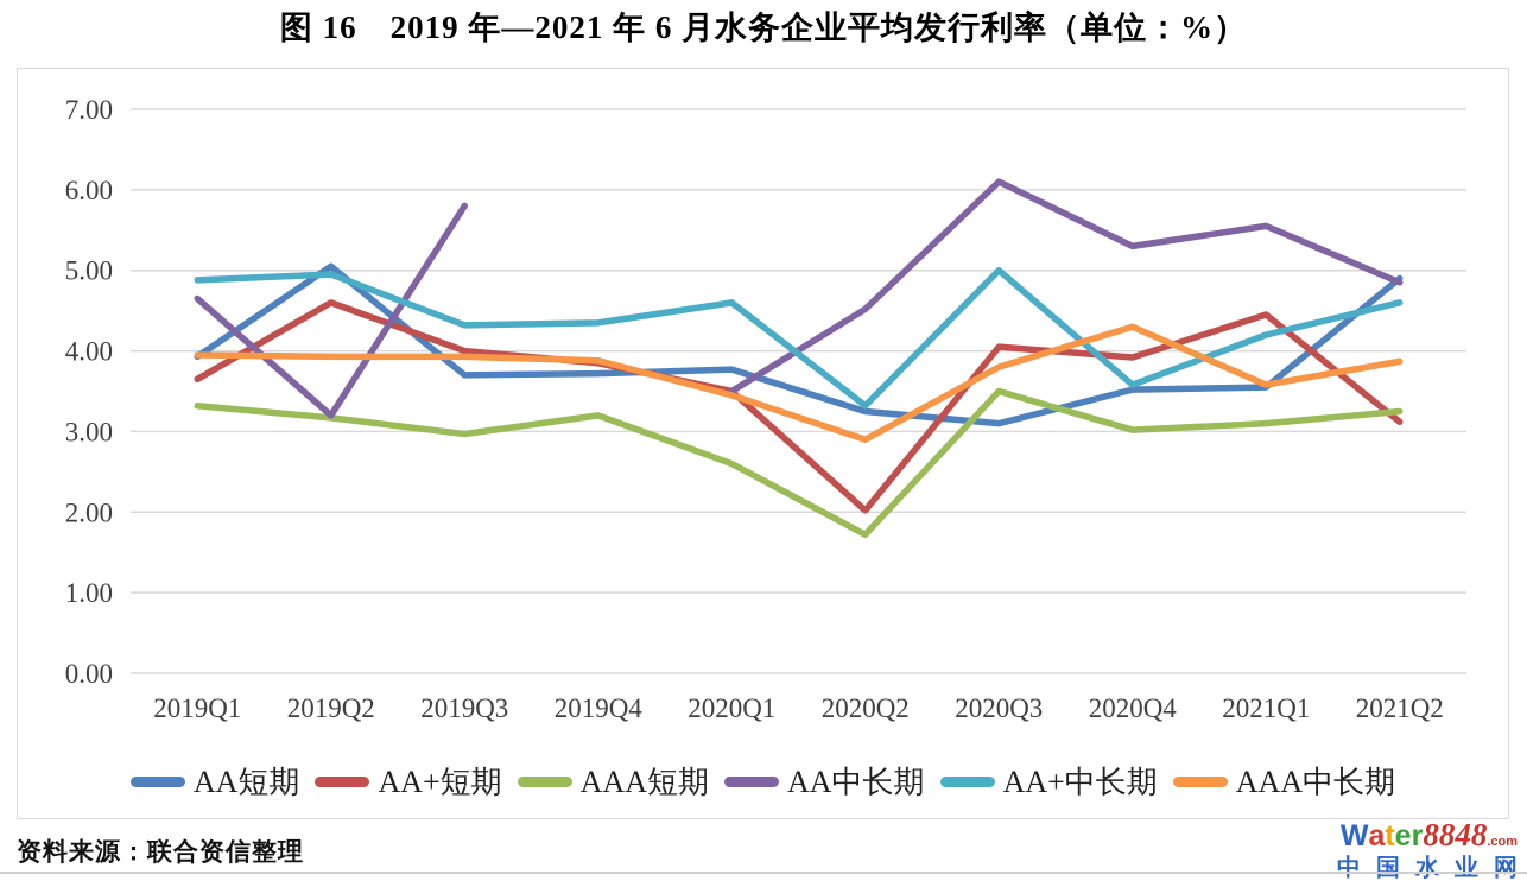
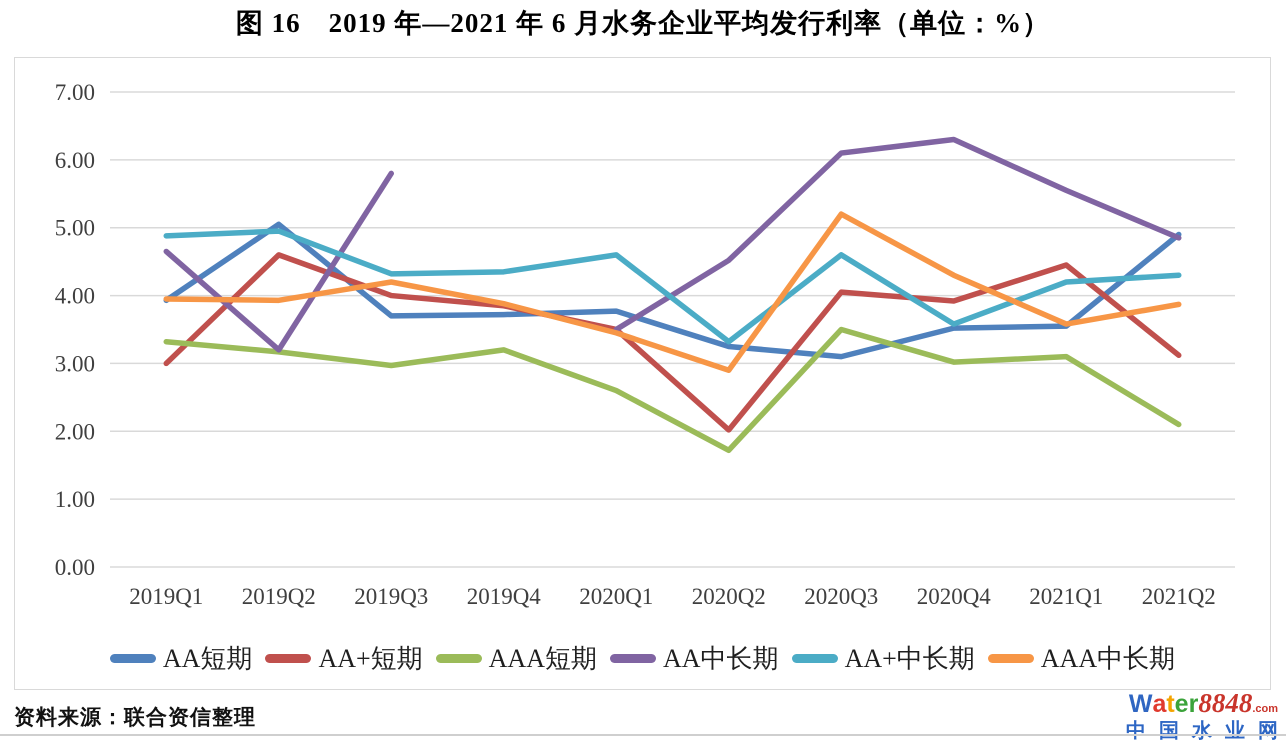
AA+短期/2019Q1: 3.6 -> 3.0
AAA中长期/2019Q3: 3.9 -> 4.2
AA+中长期/2020Q3: 5.0 -> 4.6
AAA中长期/2020Q3: 3.8 -> 5.2
AA中长期/2020Q4: 5.3 -> 6.3
AAA短期/2021Q2: 3.2 -> 2.1
AA+中长期/2021Q2: 4.6 -> 4.3
